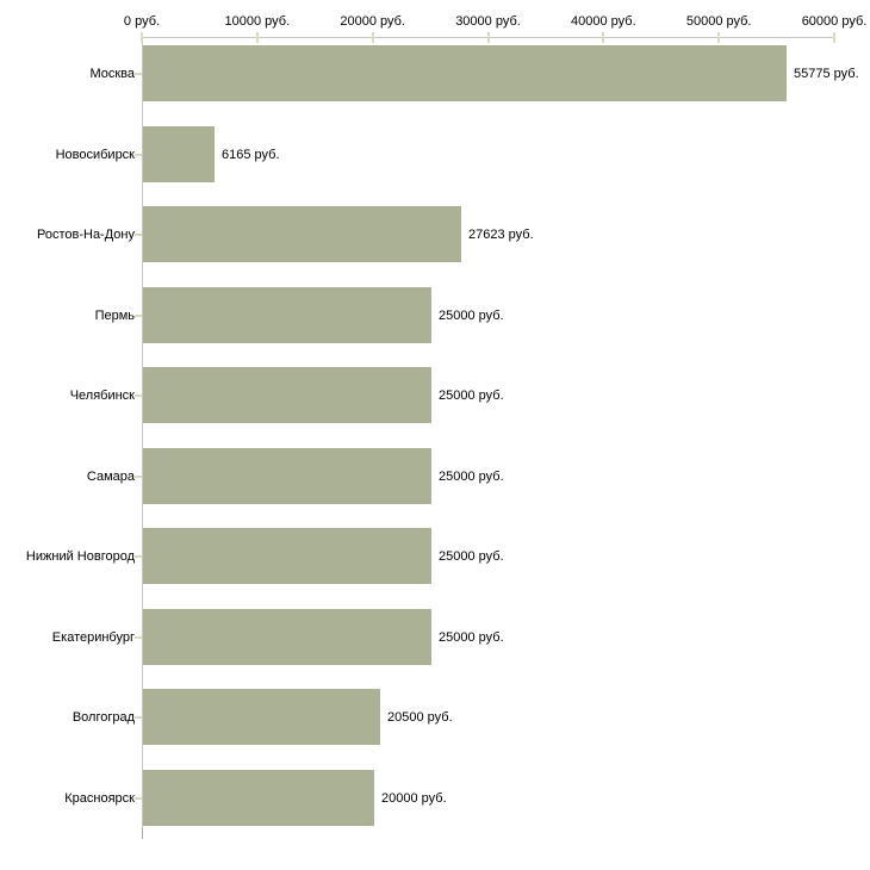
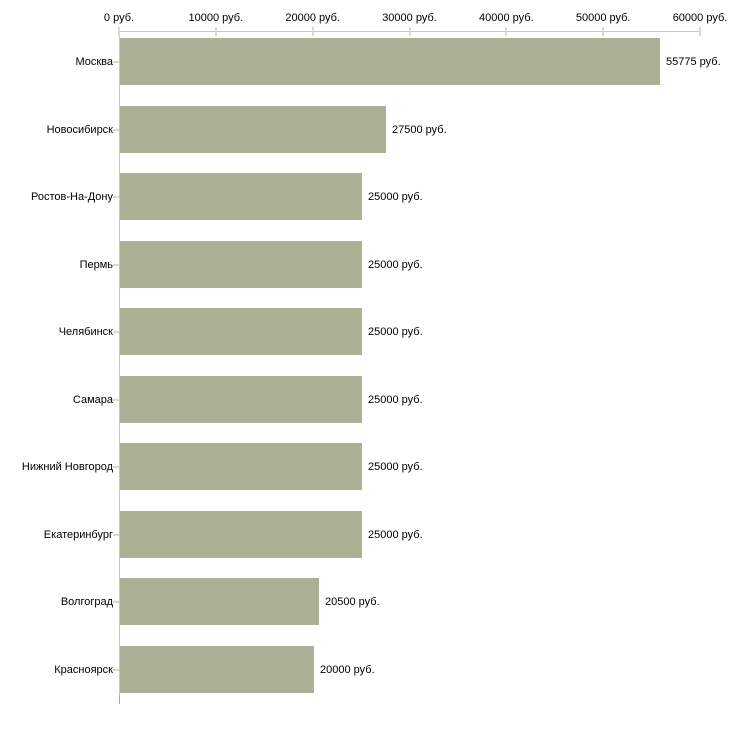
Новосибирск: 6165 -> 27500
Ростов-На-Дону: 27623 -> 25000
